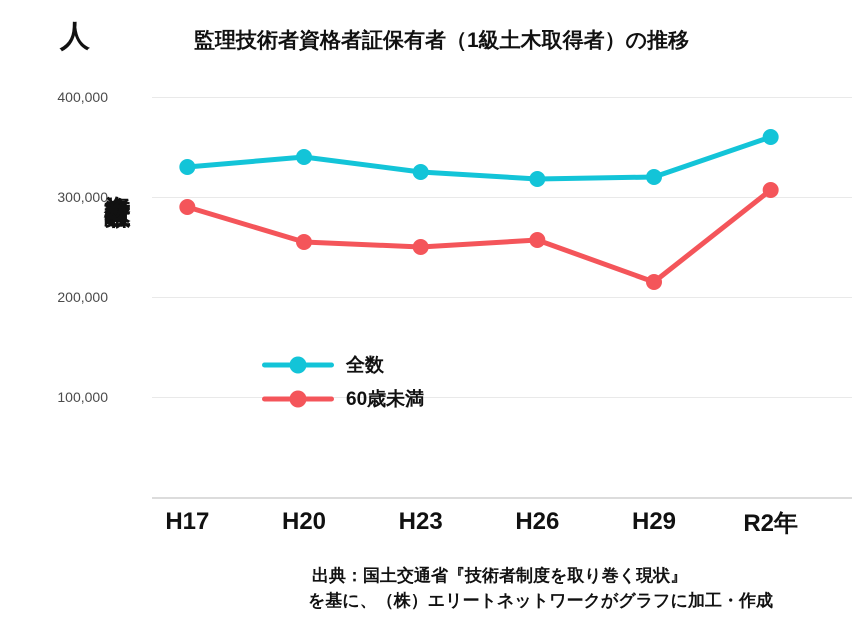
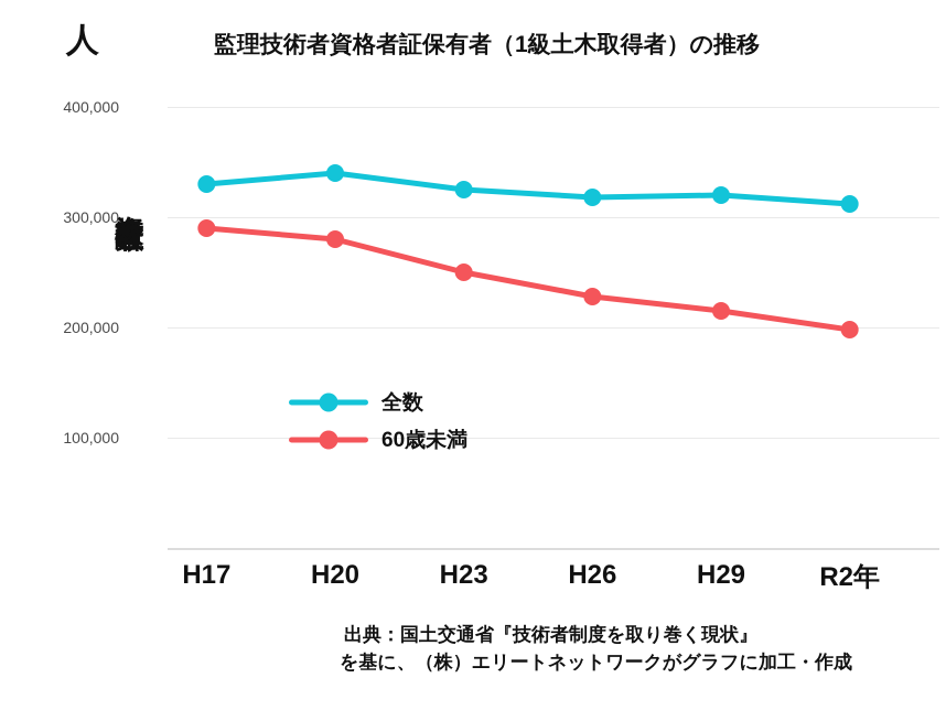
60歳未満/H20: 255000 -> 280000
60歳未満/H26: 257000 -> 228000
全数/R2年: 360000 -> 312000
60歳未満/R2年: 307000 -> 198000
